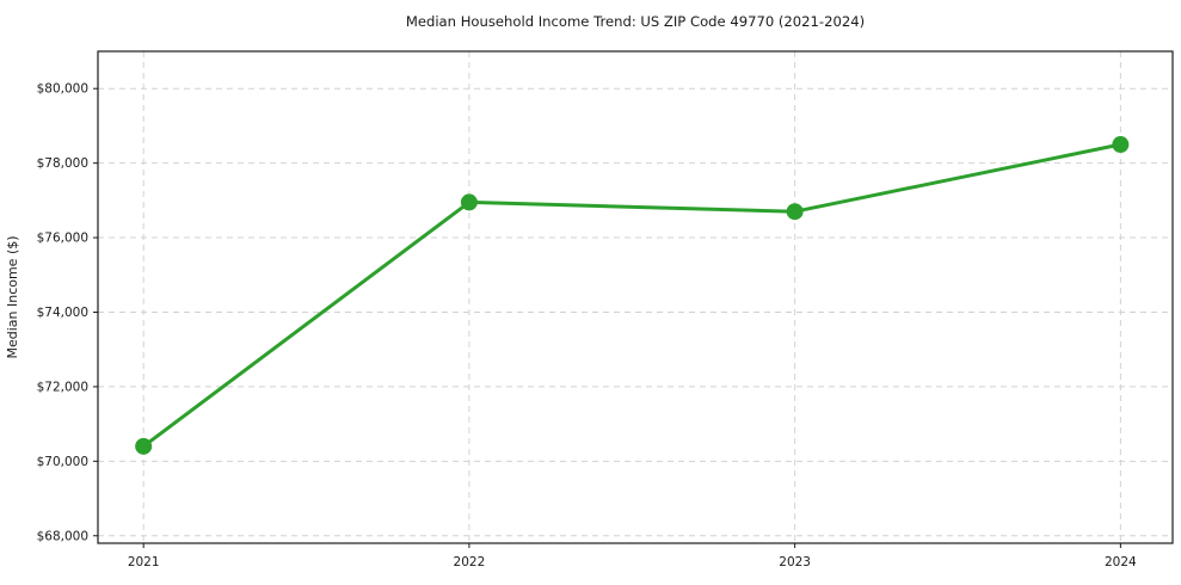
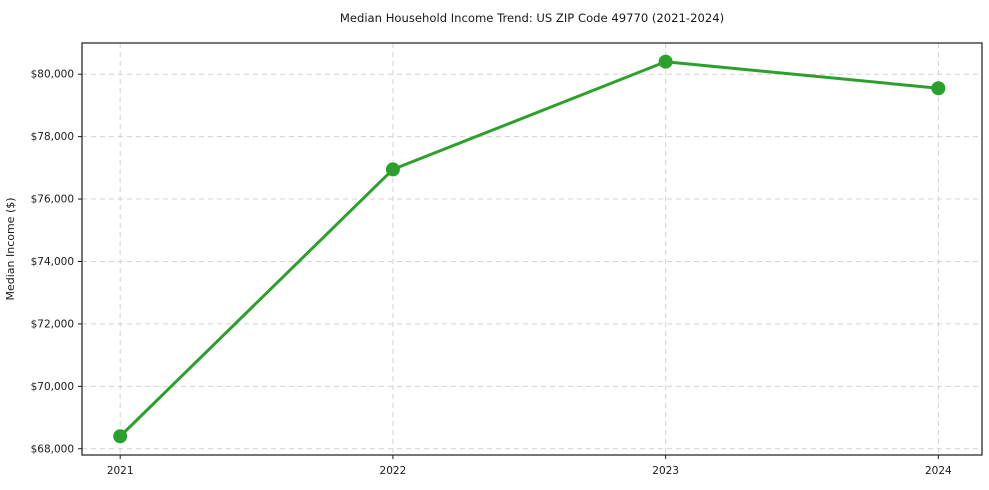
2021: $70400 -> $68400
2023: $76700 -> $80400
2024: $78500 -> $79600
